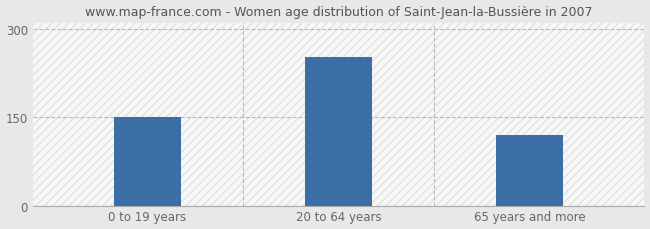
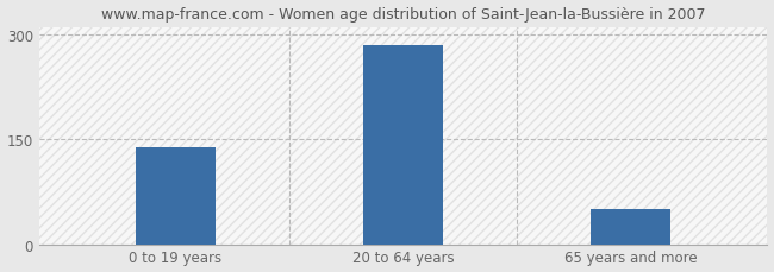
0 to 19 years: 150 -> 139
20 to 64 years: 252 -> 285
65 years and more: 120 -> 50
